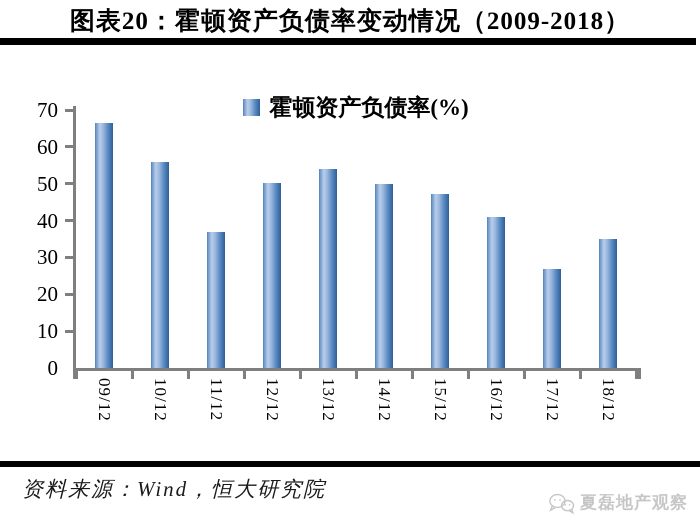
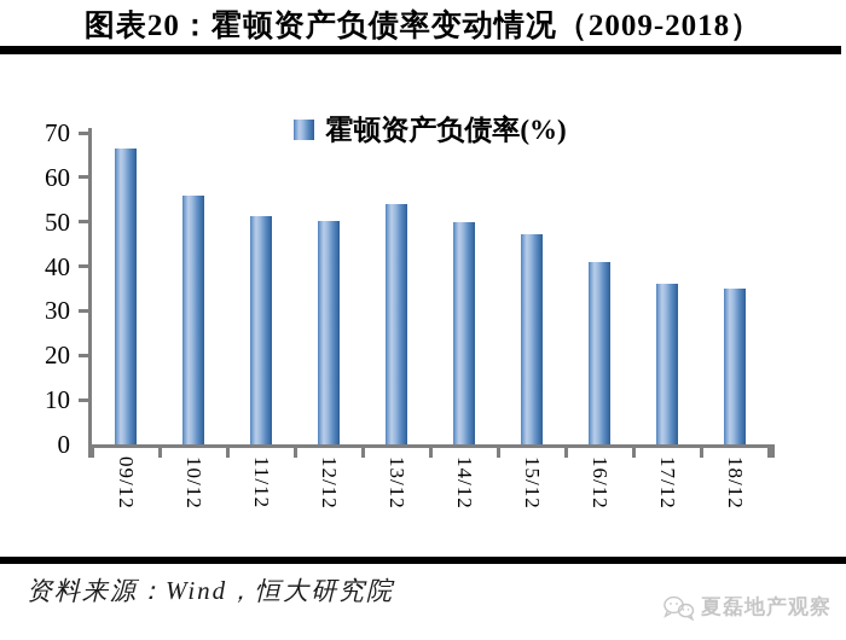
11/12: 37 -> 51
17/12: 27 -> 36
